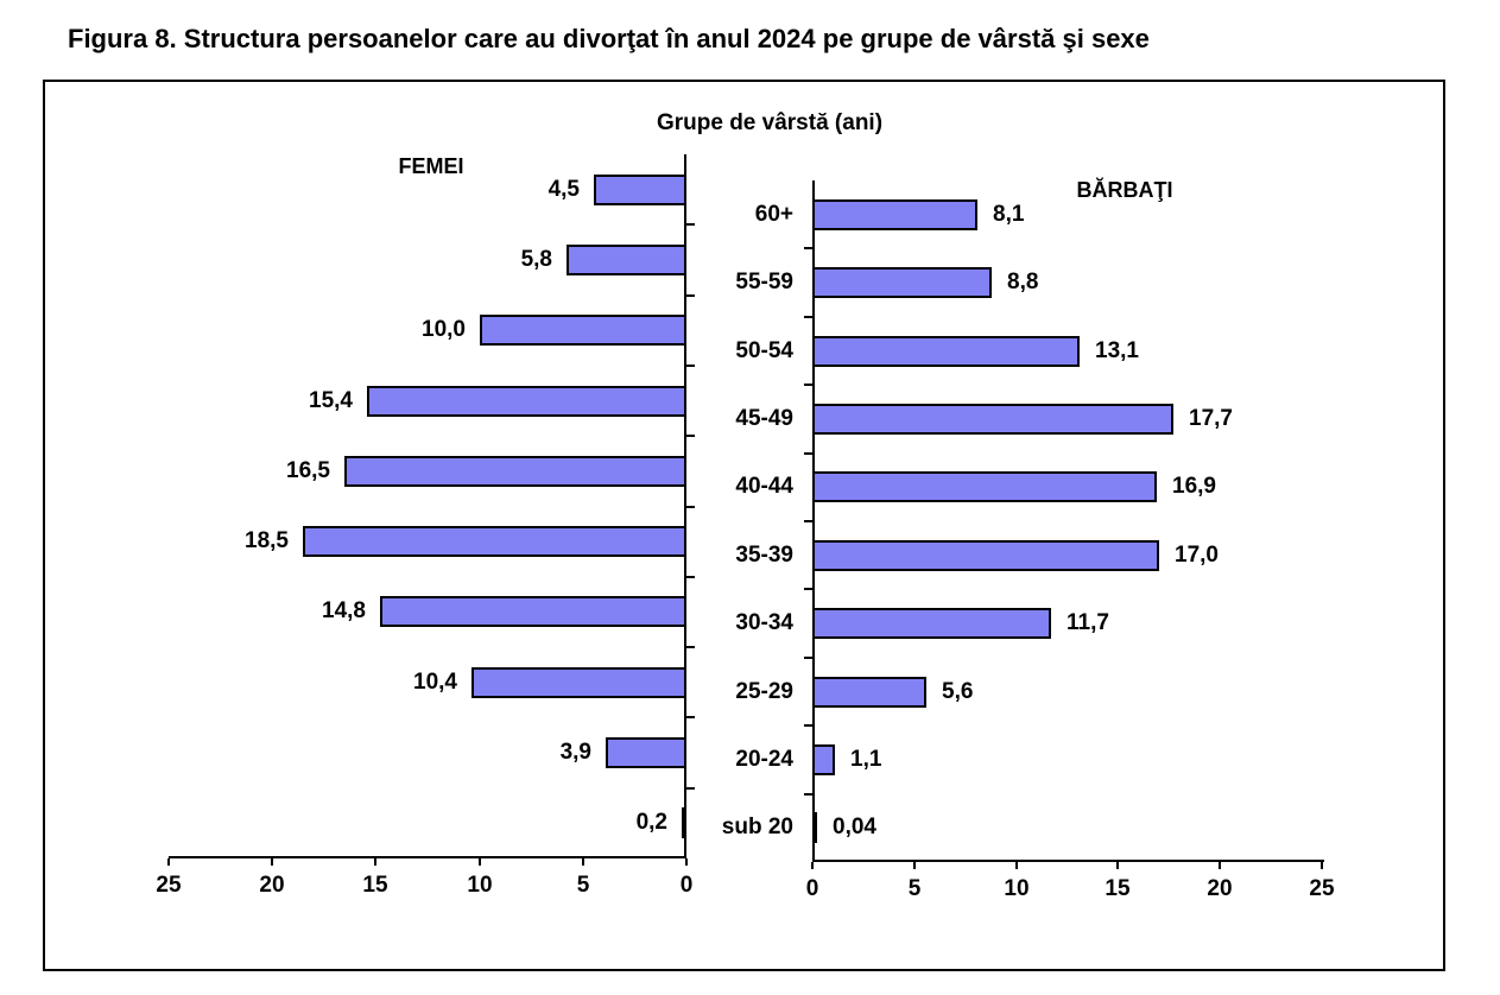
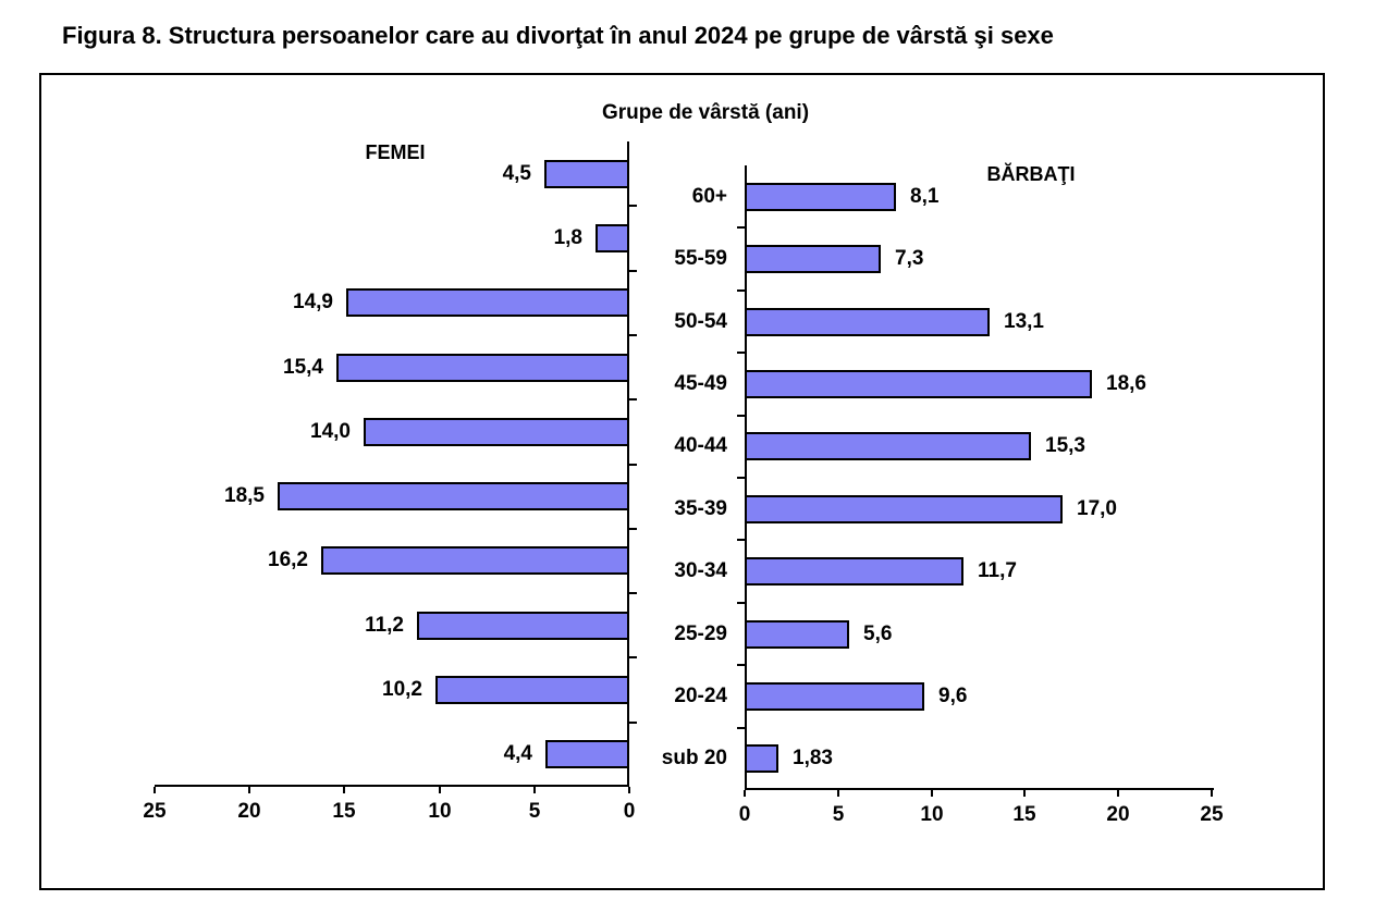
FEMEI/55-59: 5,8 -> 1,8
BĂRBAŢI/55-59: 8,8 -> 7,3
FEMEI/50-54: 10,0 -> 14,9
BĂRBAŢI/45-49: 17,7 -> 18,6
FEMEI/40-44: 16,5 -> 14,0
BĂRBAŢI/40-44: 16,9 -> 15,3
FEMEI/30-34: 14,8 -> 16,2
FEMEI/25-29: 10,4 -> 11,2
FEMEI/20-24: 3,9 -> 10,2
BĂRBAŢI/20-24: 1,1 -> 9,6
FEMEI/sub 20: 0,2 -> 4,4
BĂRBAŢI/sub 20: 0,04 -> 1,83
